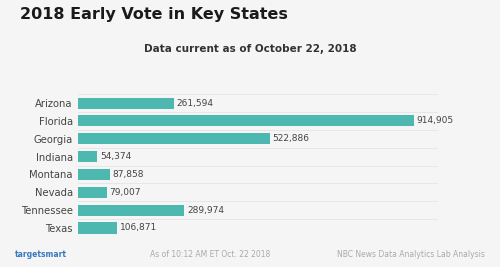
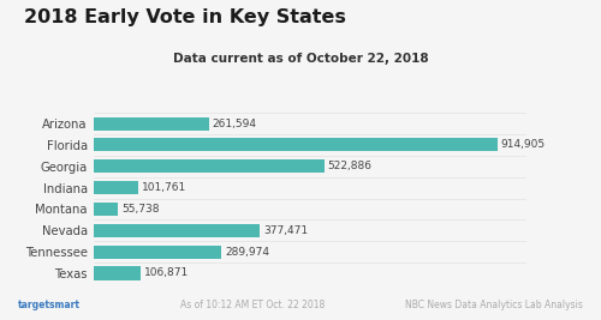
Indiana: 54,374 -> 101,761
Montana: 87,858 -> 55,738
Nevada: 79,007 -> 377,471
